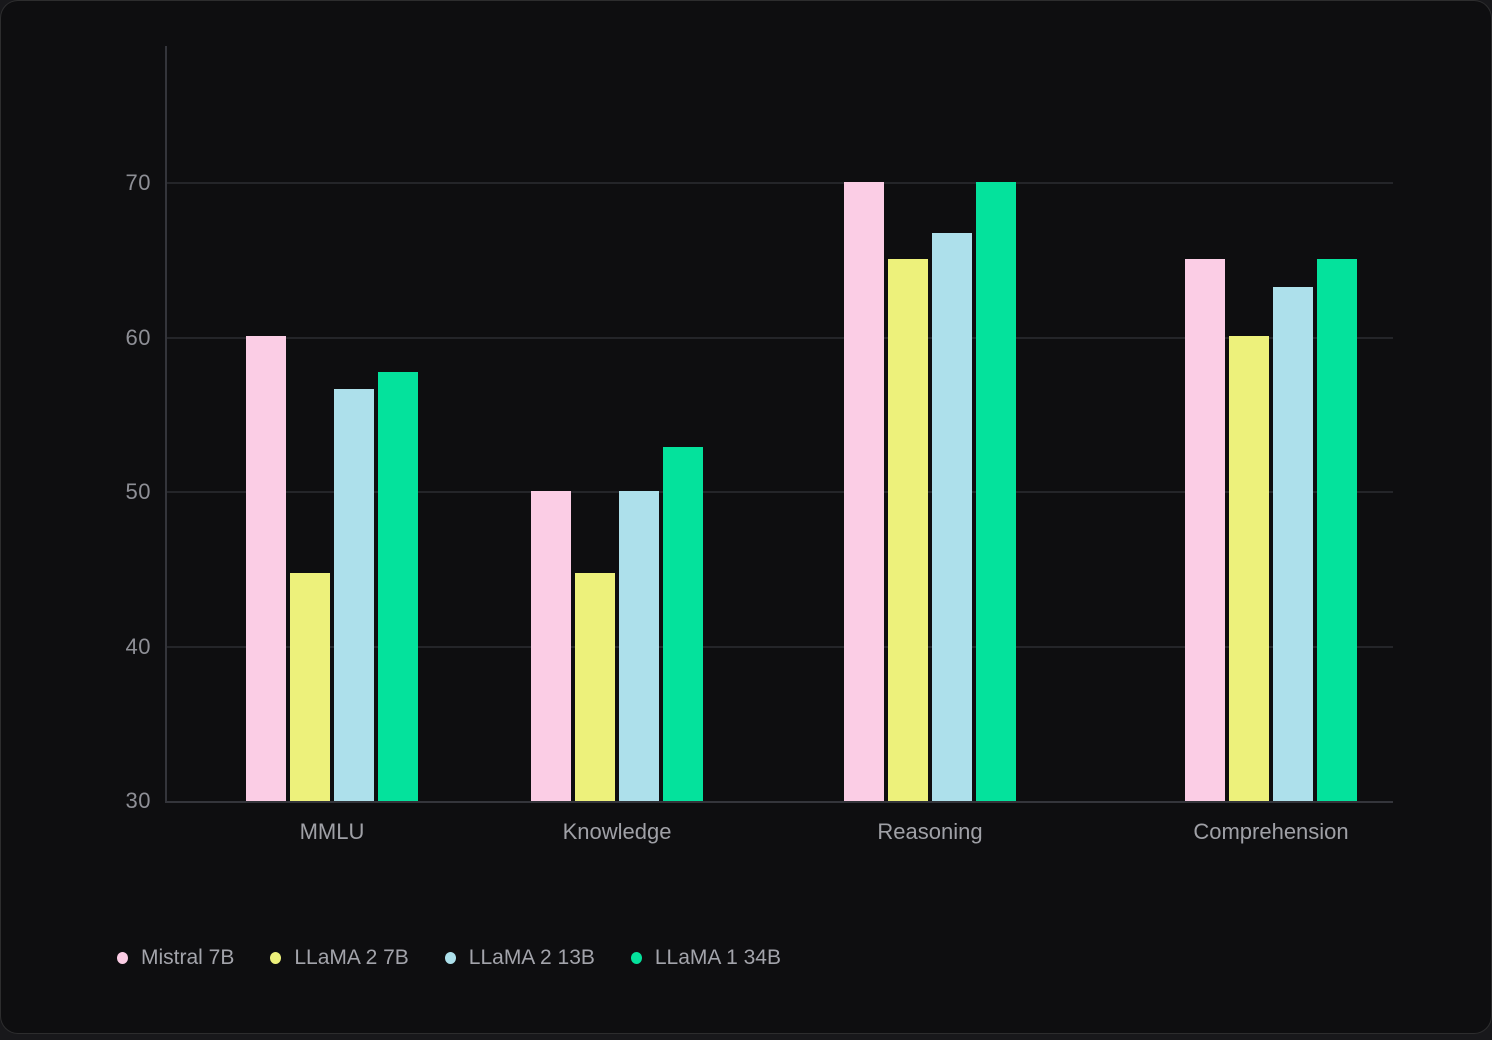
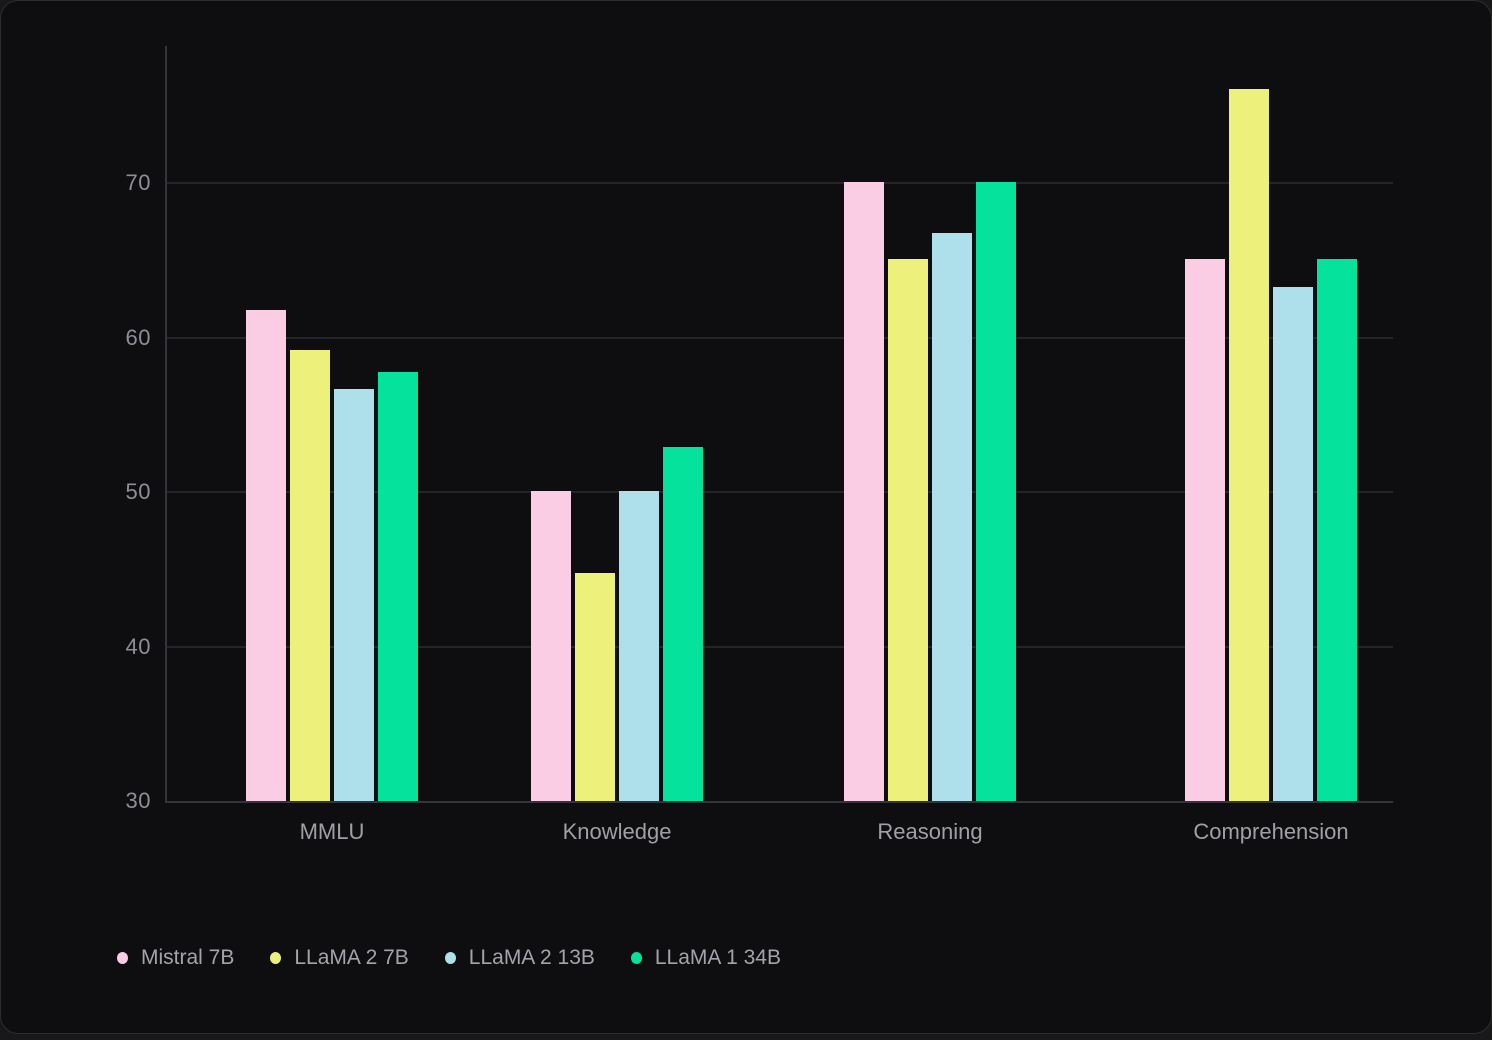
Mistral 7B/MMLU: 60.1 -> 61.8
LLaMA 2 7B/MMLU: 44.8 -> 59.2
LLaMA 2 7B/Comprehension: 60.1 -> 76.1
